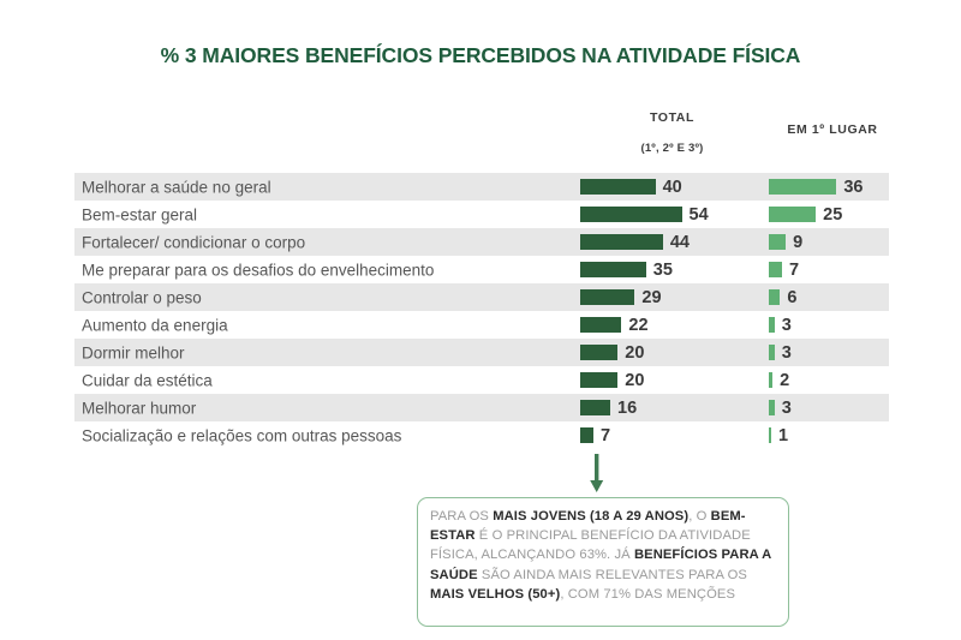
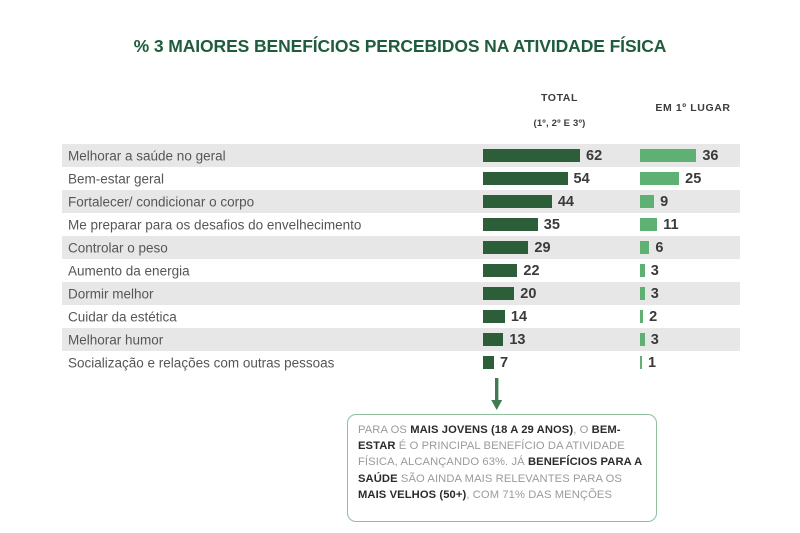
TOTAL (1º, 2º E 3º)/Melhorar a saúde no geral: 40 -> 62
EM 1º LUGAR/Me preparar para os desafios do envelhecimento: 7 -> 11
TOTAL (1º, 2º E 3º)/Cuidar da estética: 20 -> 14
TOTAL (1º, 2º E 3º)/Melhorar humor: 16 -> 13
